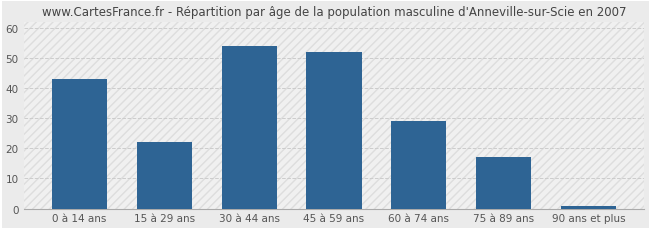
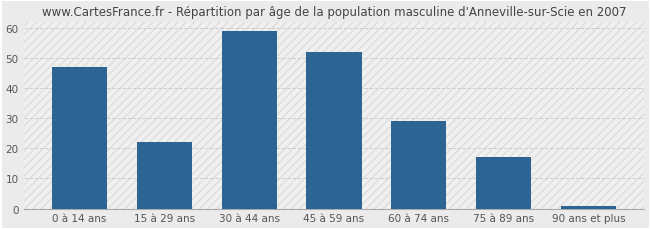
0 à 14 ans: 43 -> 47
30 à 44 ans: 54 -> 59
